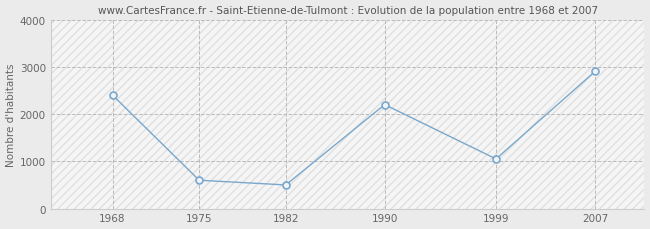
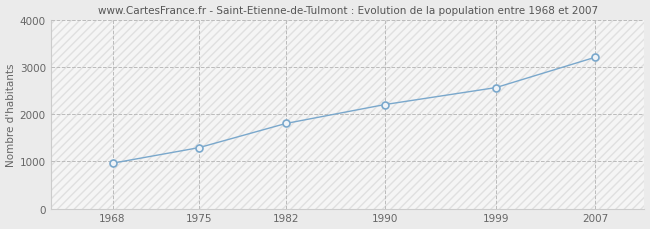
1968: 2400 -> 960
1975: 600 -> 1290
1982: 500 -> 1800
1999: 1050 -> 2560
2007: 2900 -> 3200
